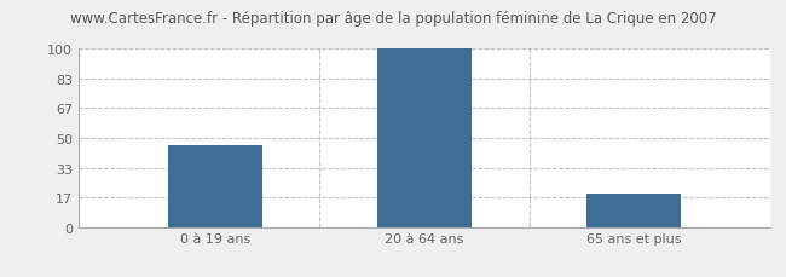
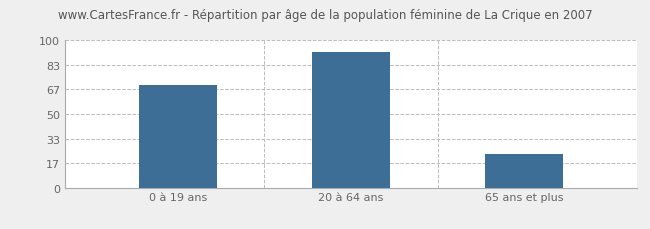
0 à 19 ans: 46 -> 70
20 à 64 ans: 100 -> 92
65 ans et plus: 19 -> 23
